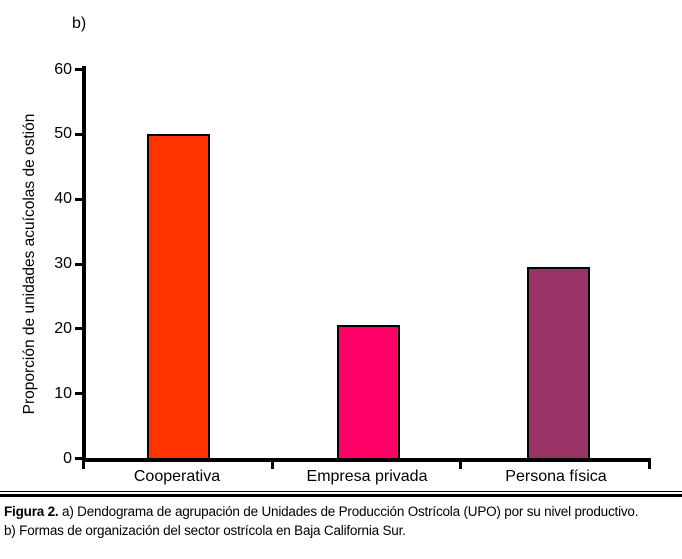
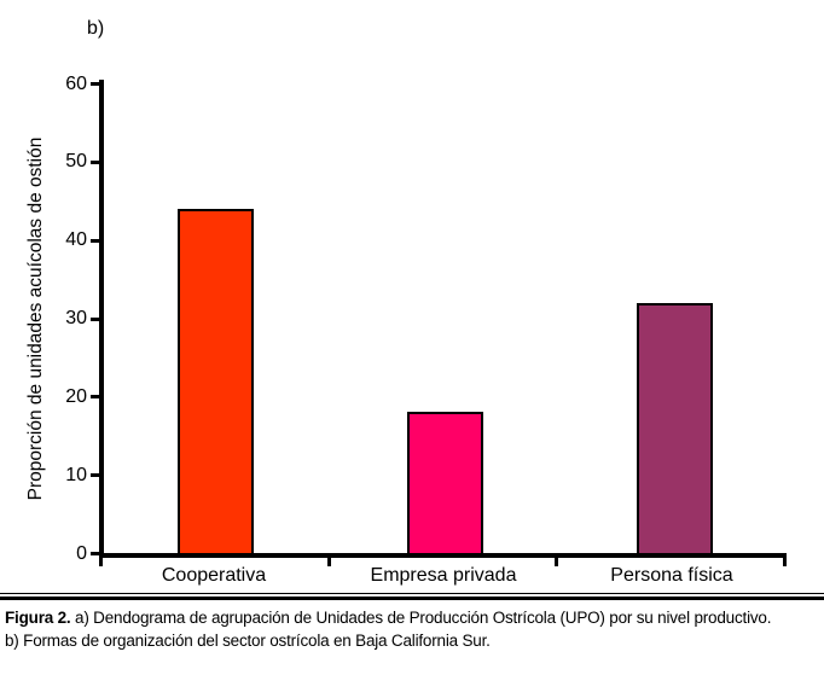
Cooperativa: 50 -> 44
Empresa privada: 20 -> 18
Persona física: 30 -> 32
